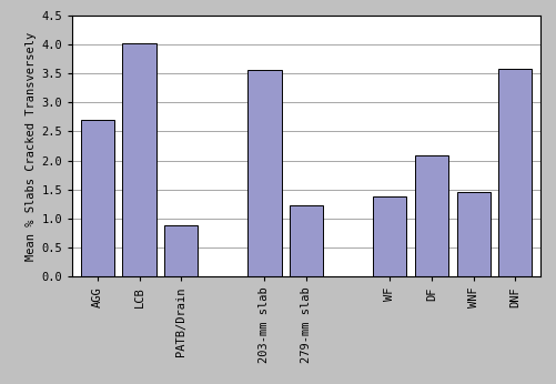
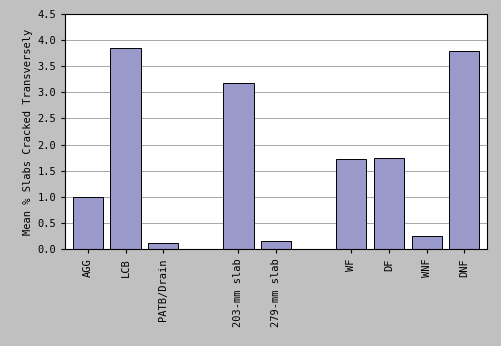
AGG: 2.70 -> 1.00
LCB: 4.02 -> 3.85
PATB/Drain: 0.88 -> 0.12
203-mm slab: 3.56 -> 3.17
279-mm slab: 1.22 -> 0.15
WF: 1.38 -> 1.72
DF: 2.08 -> 1.75
WNF: 1.46 -> 0.25
DNF: 3.58 -> 3.78
